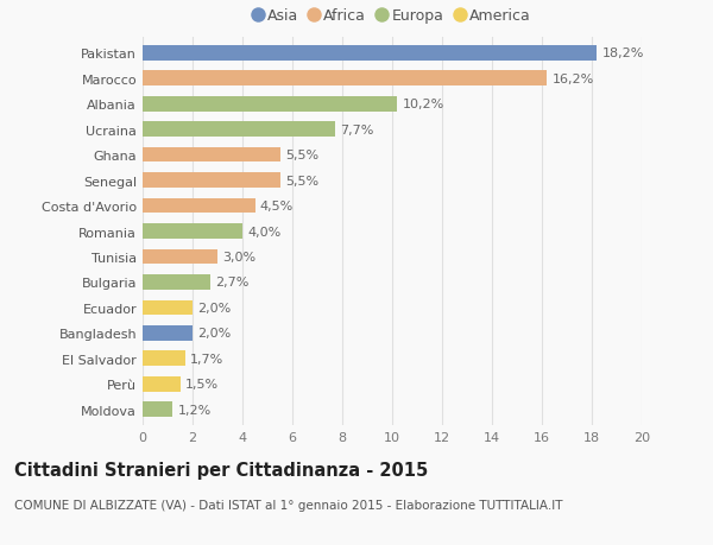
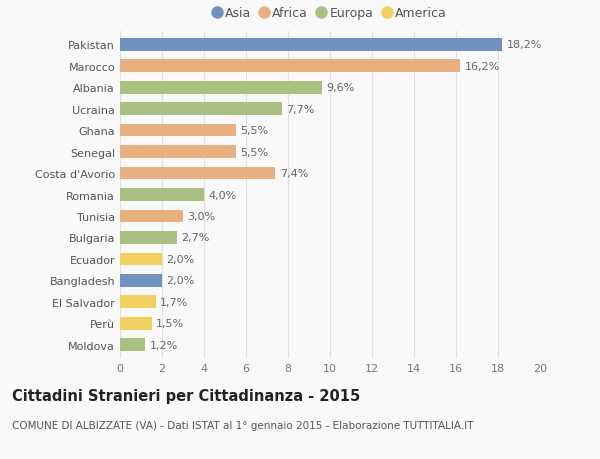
Albania: 10,2% -> 9,6%
Costa d'Avorio: 4,5% -> 7,4%
